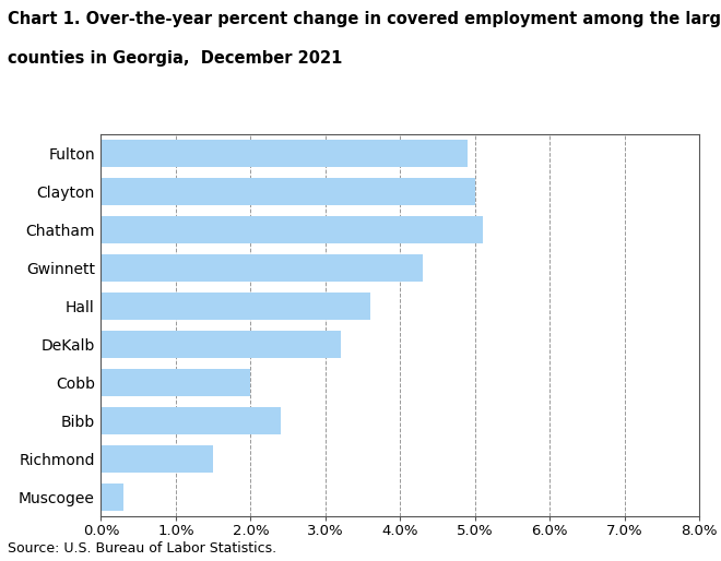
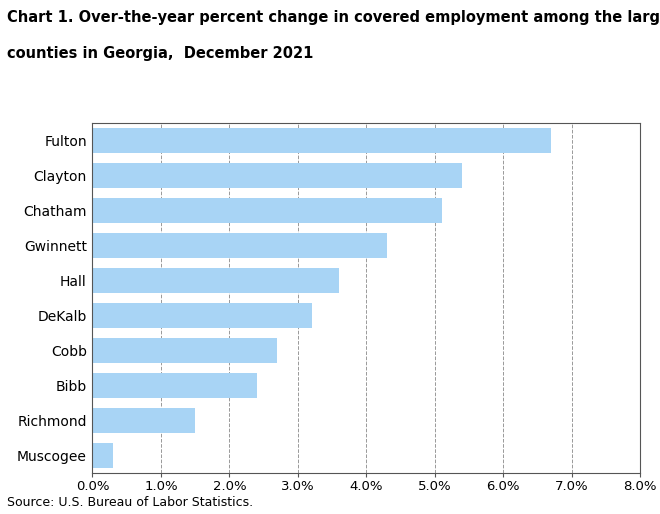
Fulton: 4.9% -> 6.7%
Clayton: 5.0% -> 5.4%
Cobb: 2.0% -> 2.7%
